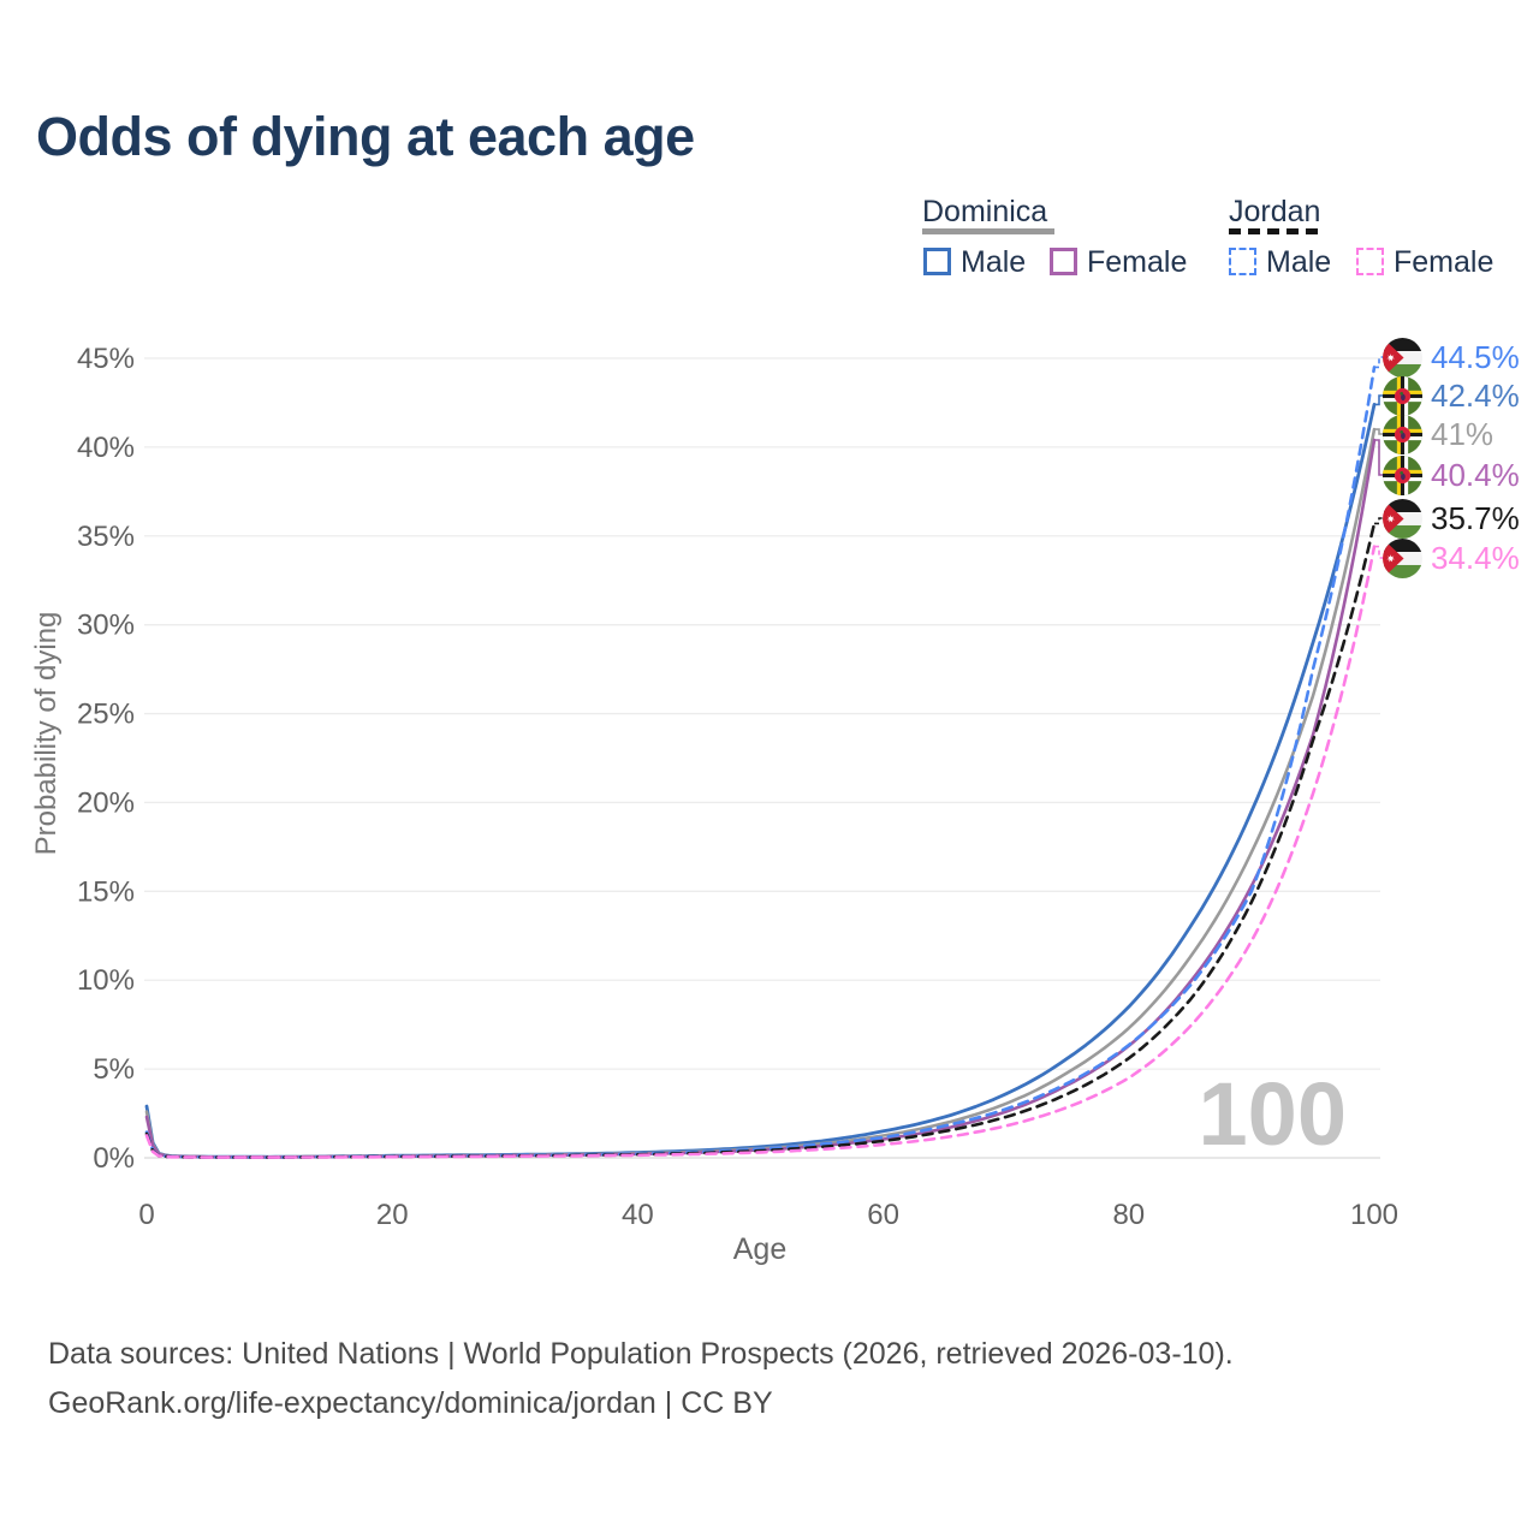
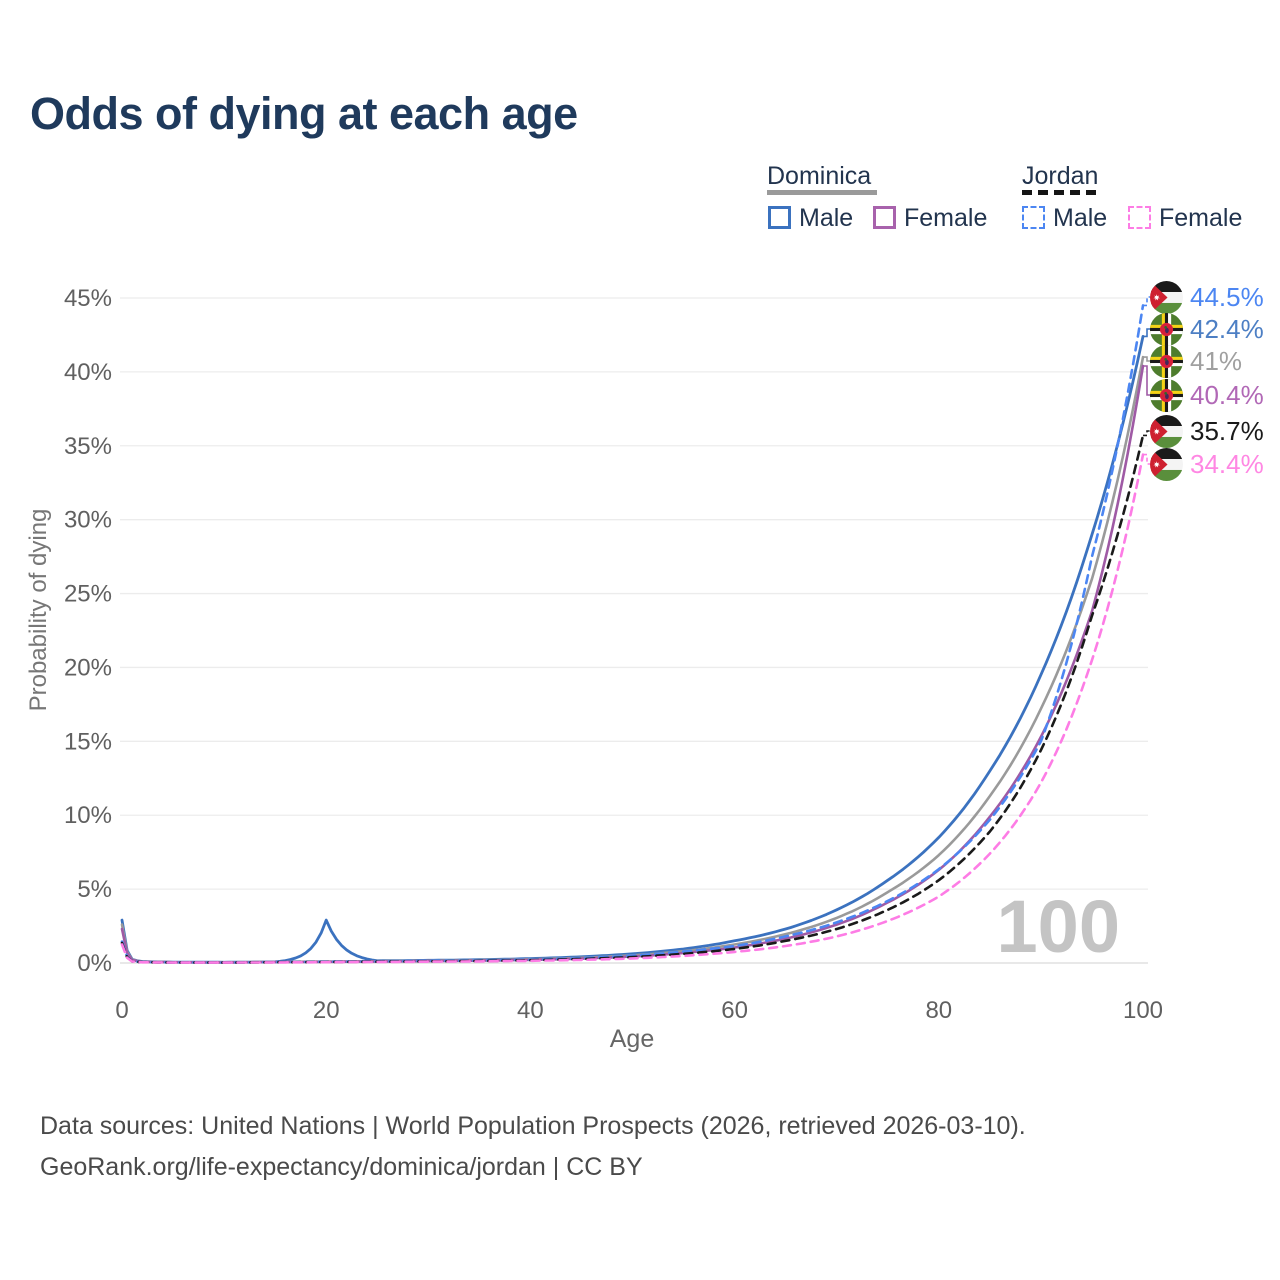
Dominica Male/20: 0.1% -> 2.9%
